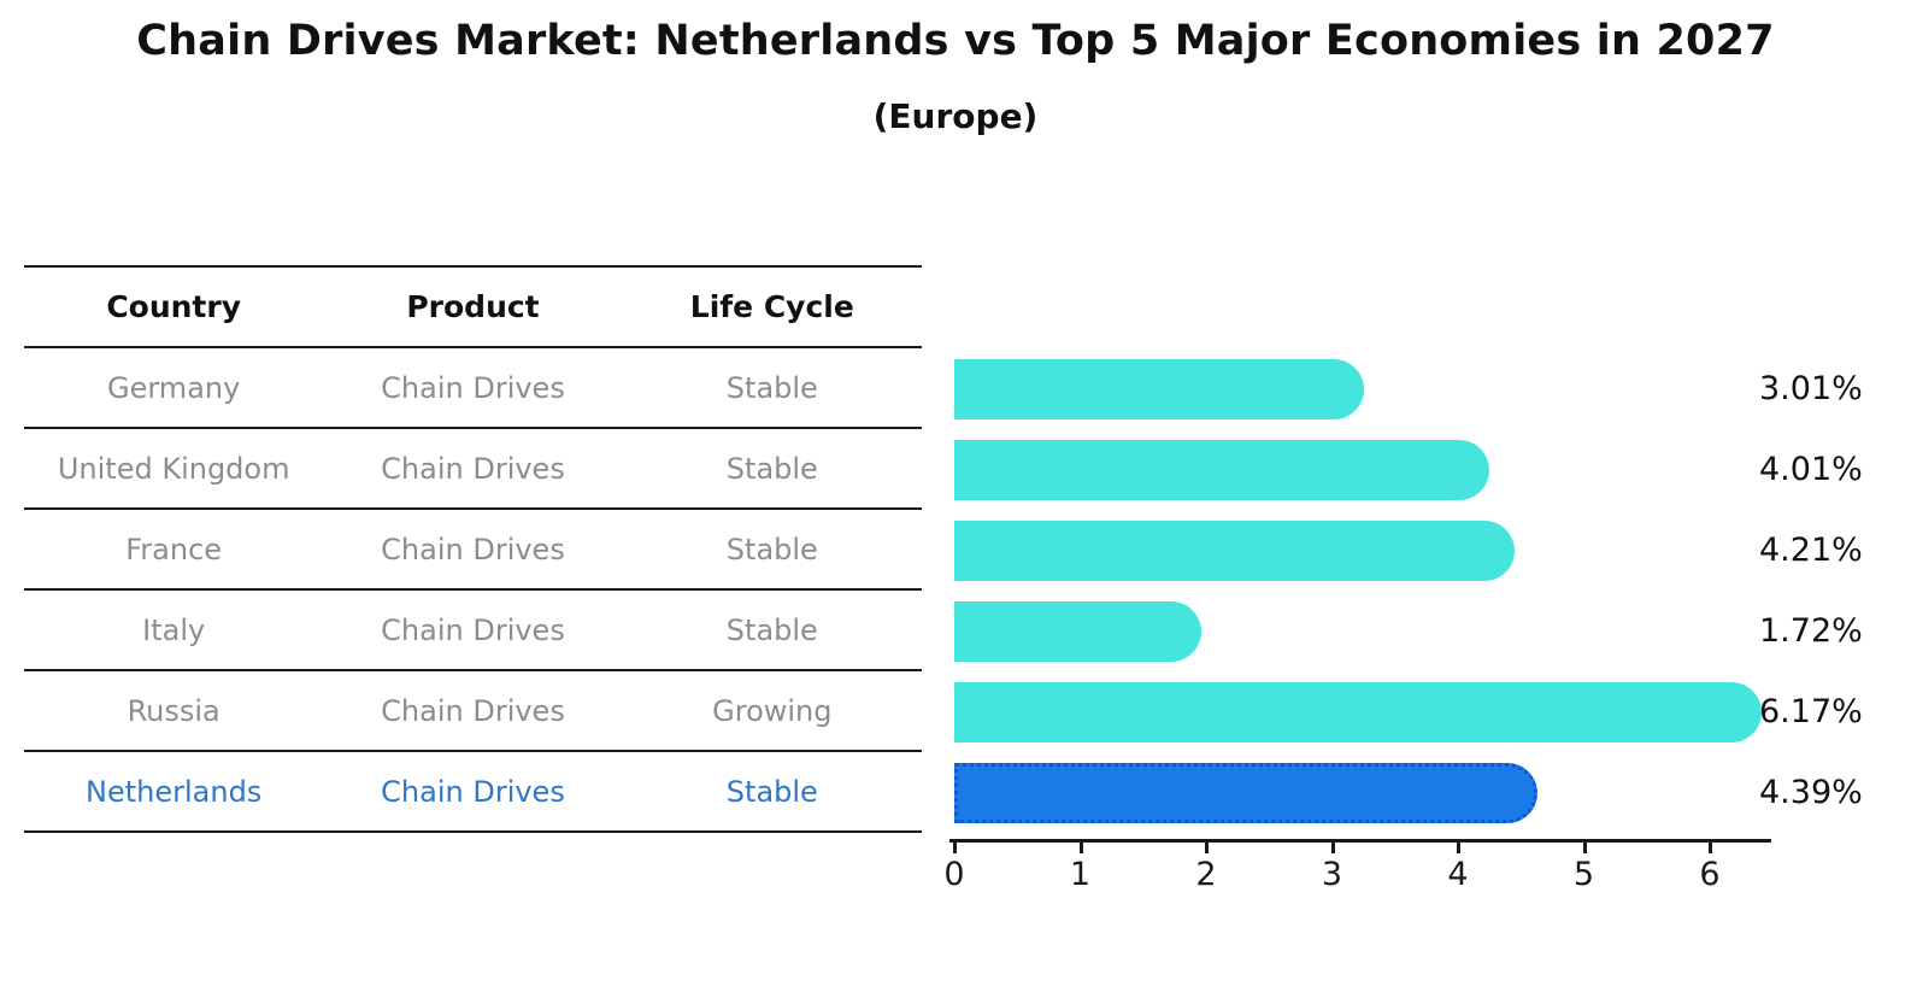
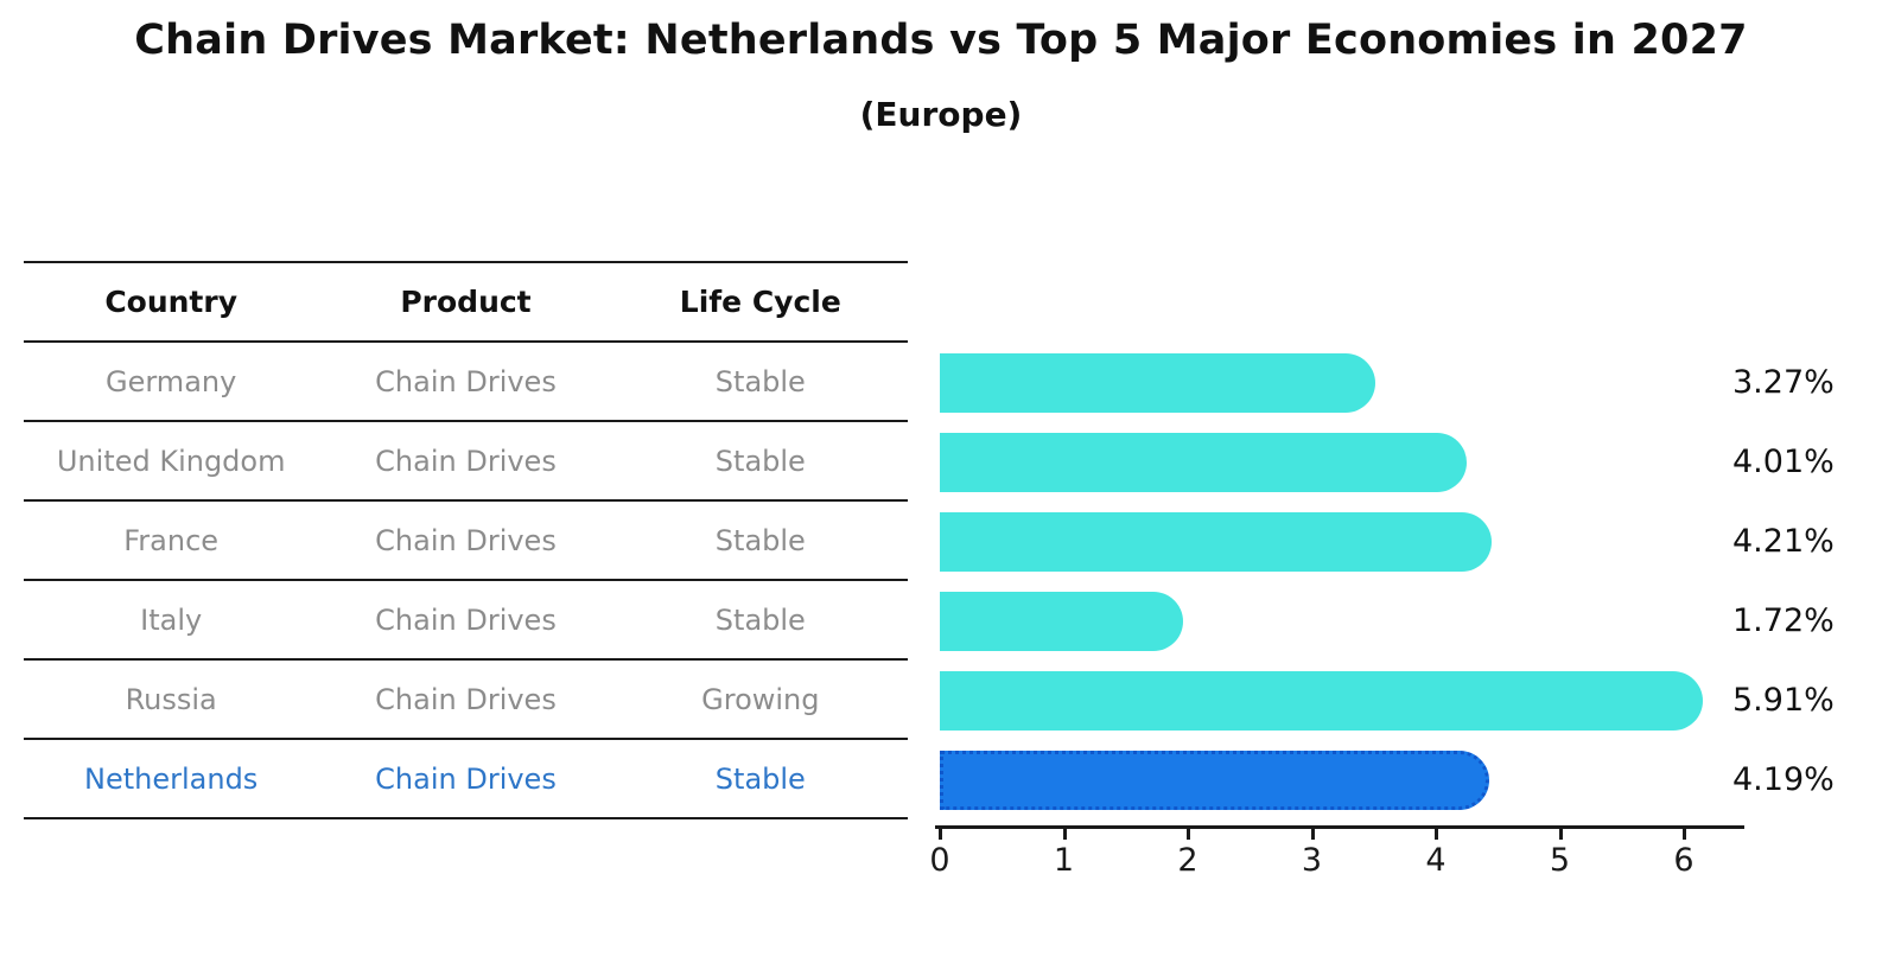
Germany: 3.01% -> 3.27%
Russia: 6.17% -> 5.91%
Netherlands: 4.39% -> 4.19%
